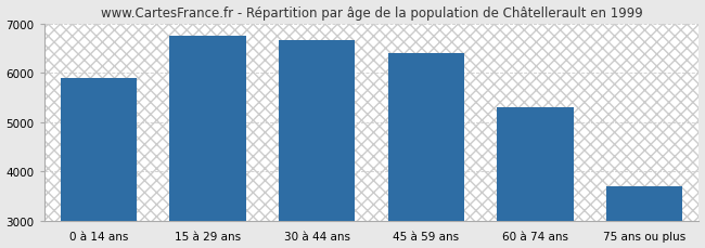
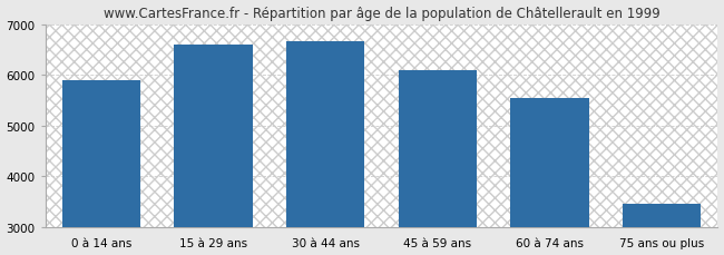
15 à 29 ans: 6750 -> 6600
45 à 59 ans: 6400 -> 6100
60 à 74 ans: 5300 -> 5550
75 ans ou plus: 3700 -> 3450
